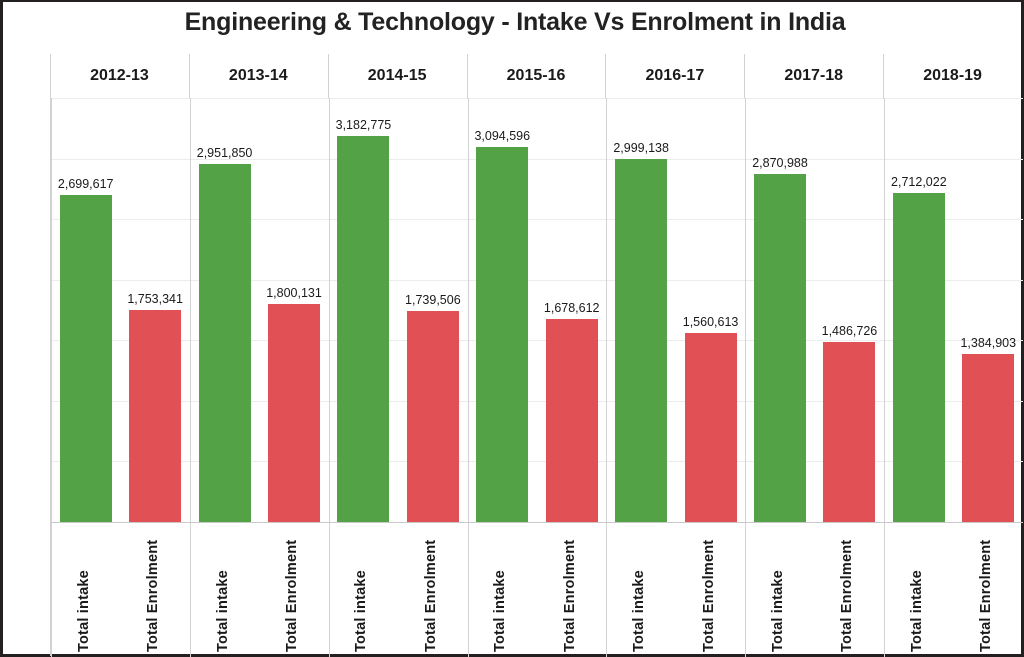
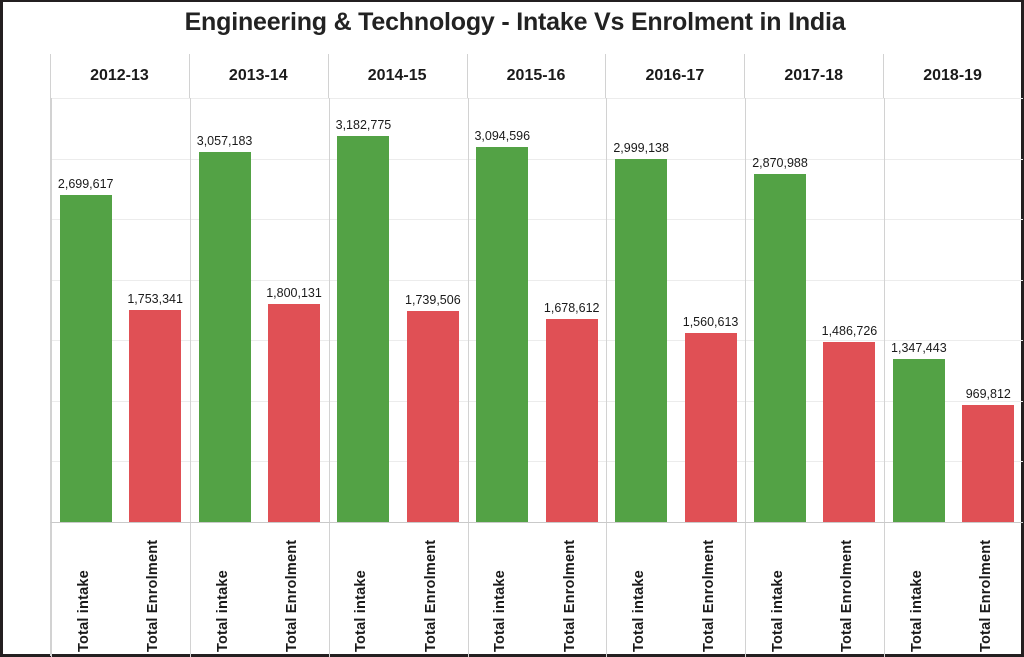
Total intake/2013-14: 2,951,850 -> 3,057,183
Total intake/2018-19: 2,712,022 -> 1,347,443
Total Enrolment/2018-19: 1,384,903 -> 969,812
